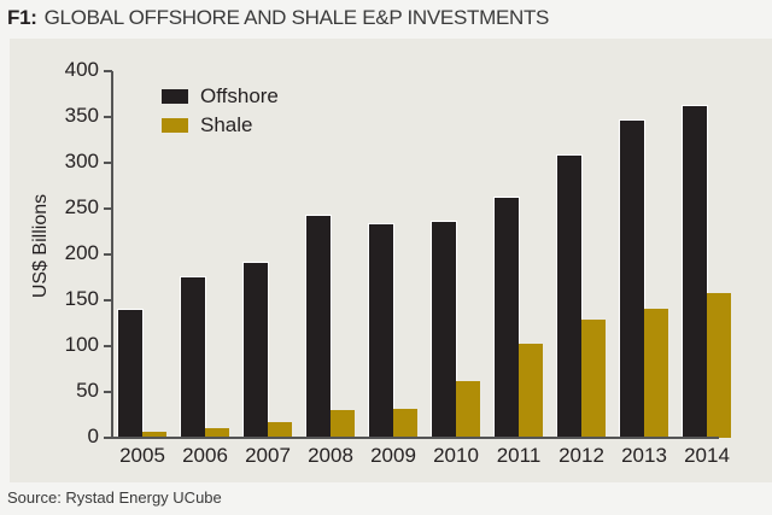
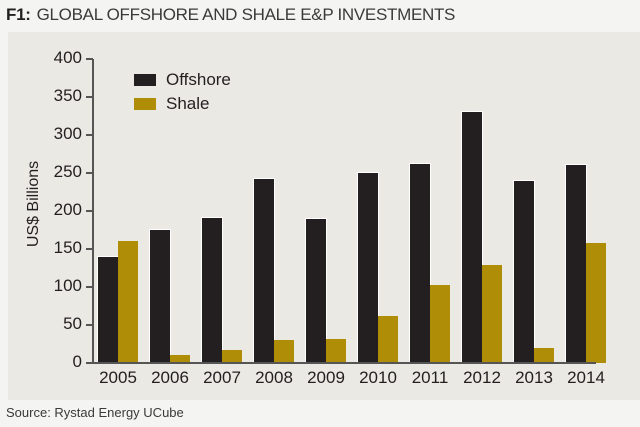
Shale/2005: 10 -> 160
Offshore/2009: 230 -> 190
Offshore/2010: 240 -> 250
Offshore/2012: 310 -> 330
Offshore/2013: 350 -> 240
Shale/2013: 140 -> 20
Offshore/2014: 360 -> 260
